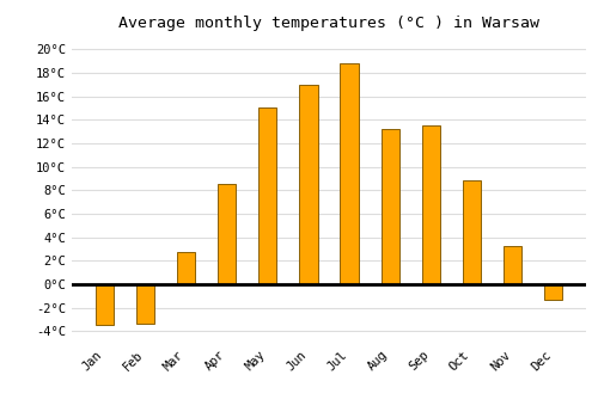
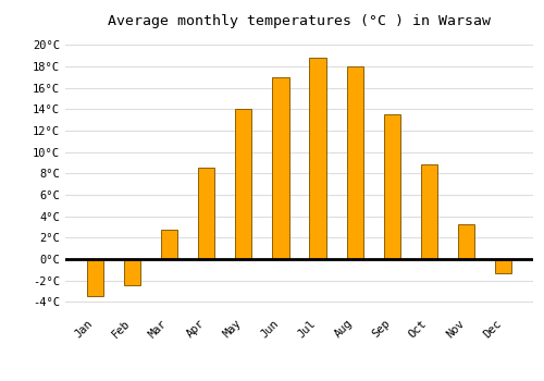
Feb: -3.4°C -> -2.5°C
May: 15.0°C -> 14.0°C
Aug: 13.2°C -> 18.0°C
